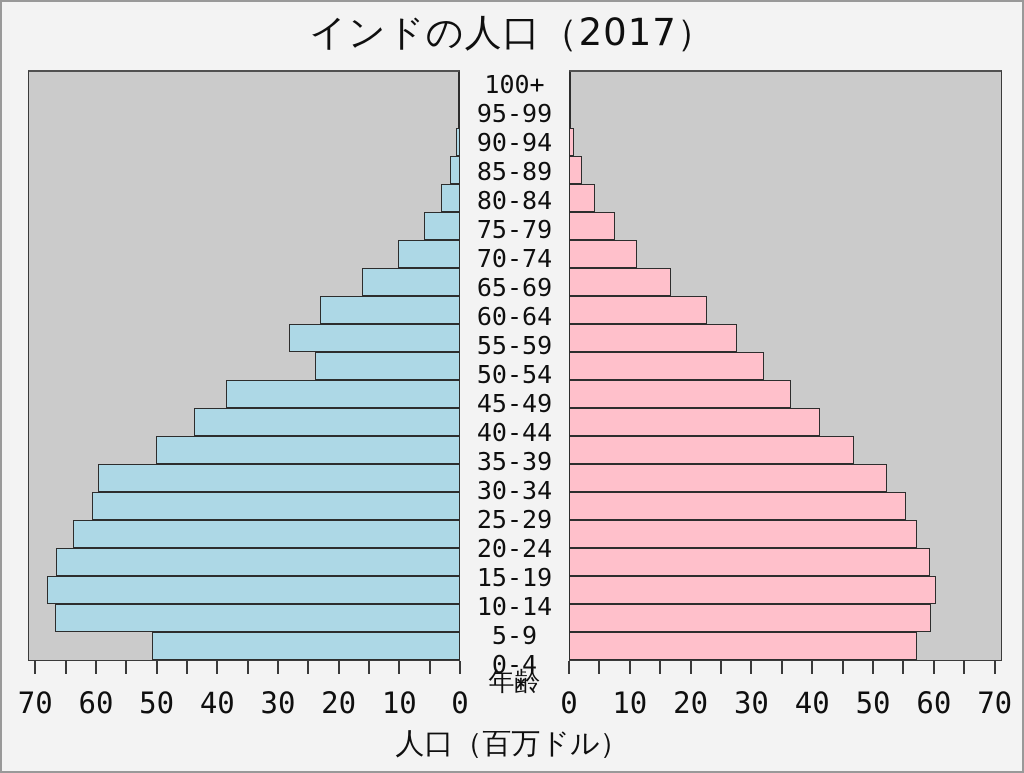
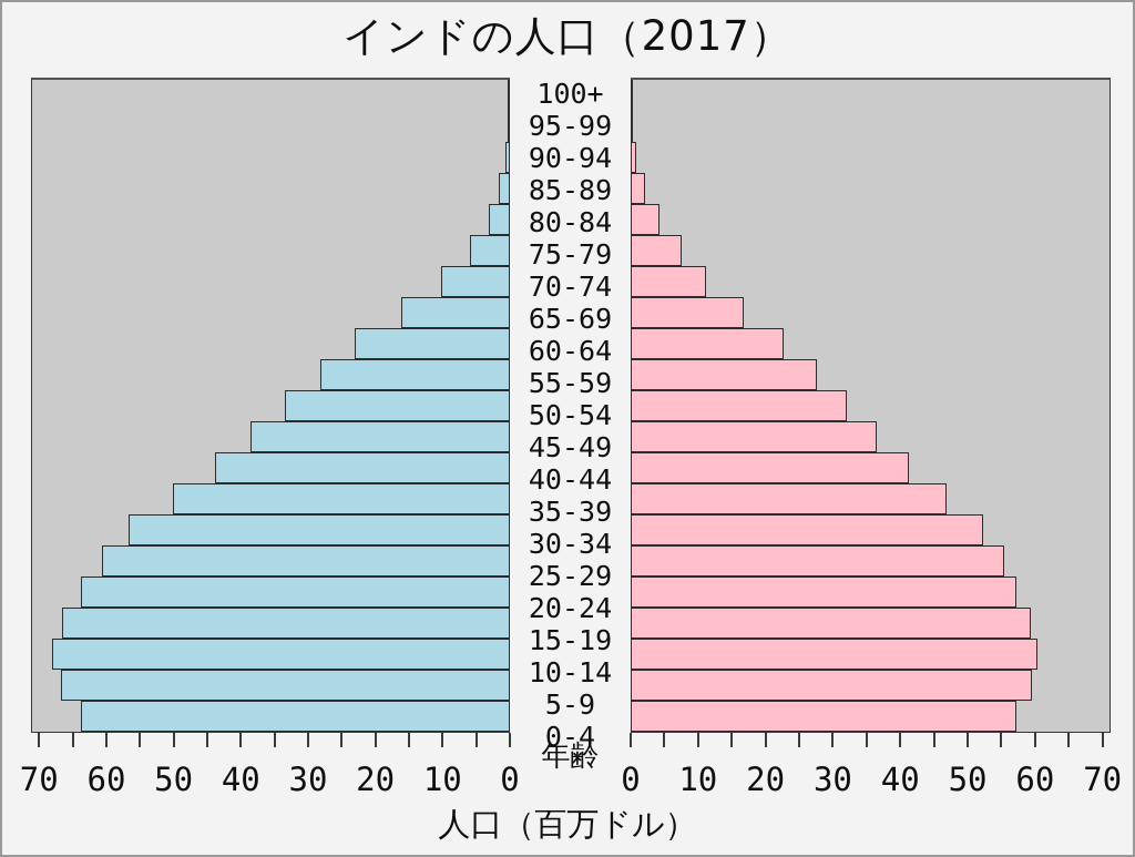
男性/50-54: 24 -> 34
男性/30-34: 60 -> 57
男性/0-4: 51 -> 64
